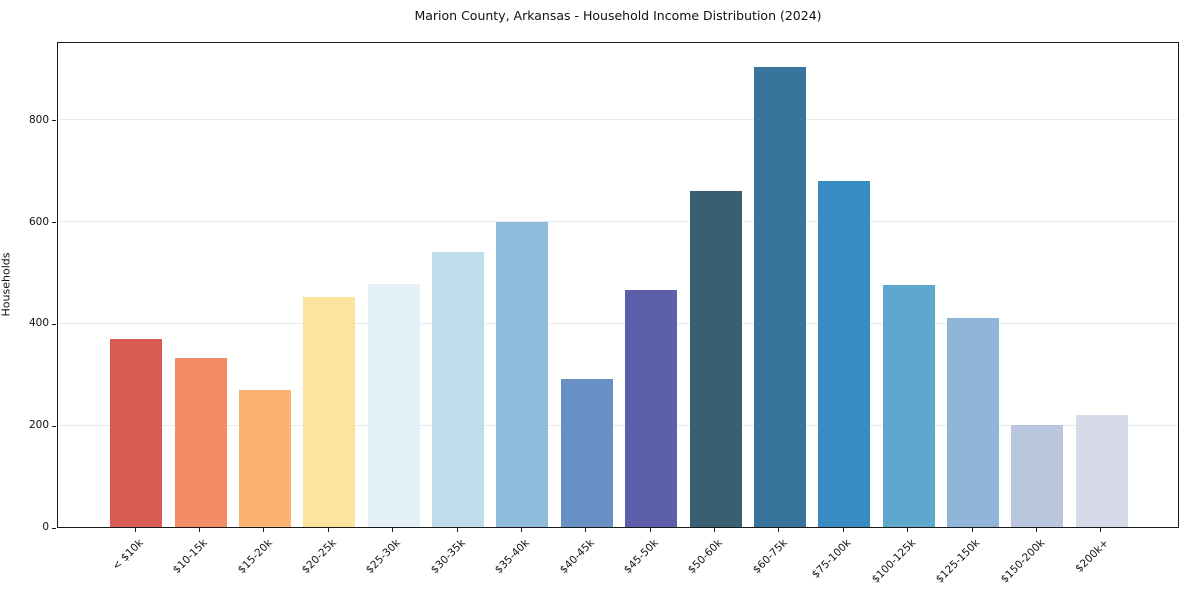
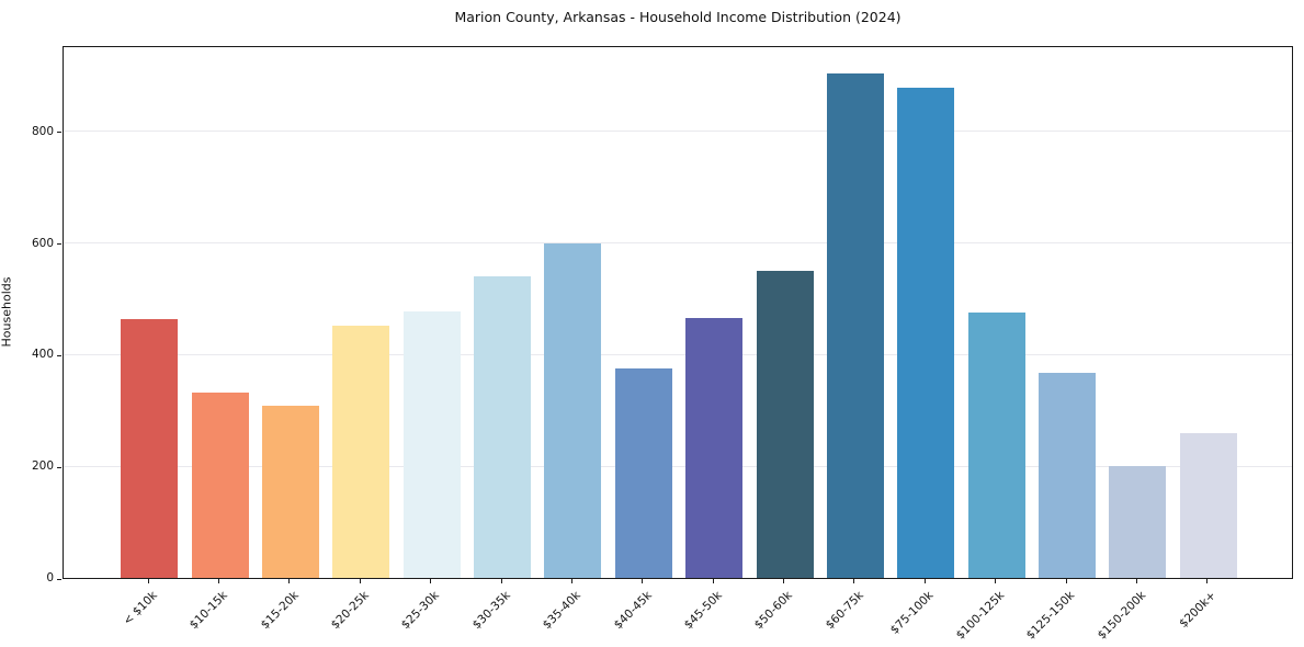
< $10k: 370 -> 460
$15-20k: 270 -> 310
$40-45k: 290 -> 380
$50-60k: 660 -> 550
$75-100k: 680 -> 880
$125-150k: 410 -> 370
$200k+: 220 -> 260
